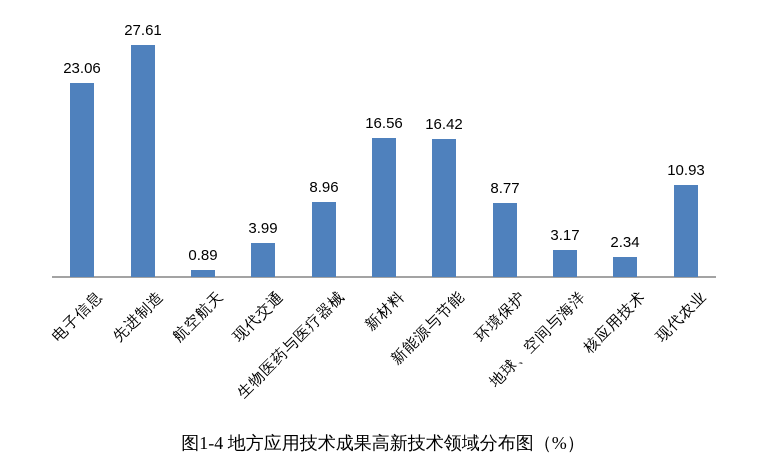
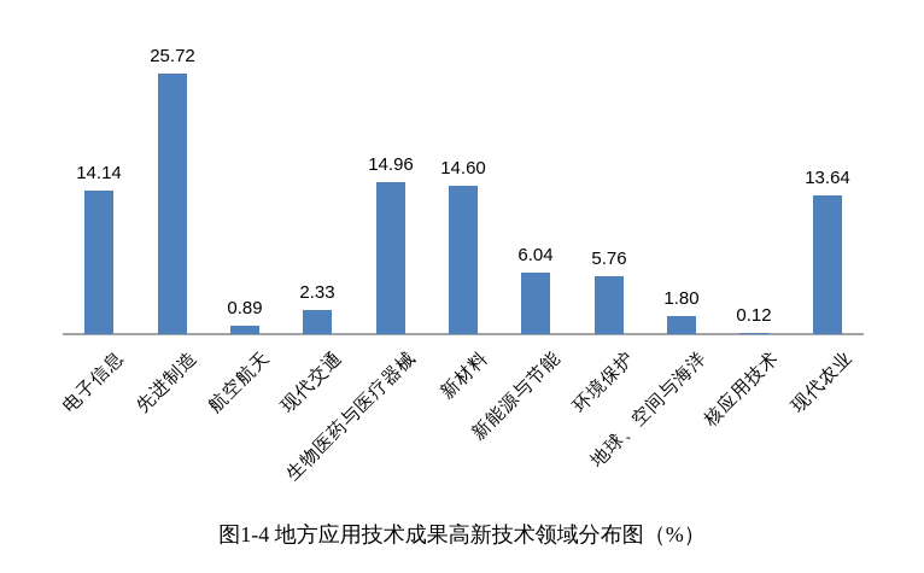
电子信息: 23.06 -> 14.14
先进制造: 27.61 -> 25.72
现代交通: 3.99 -> 2.33
生物医药与医疗器械: 8.96 -> 14.96
新材料: 16.56 -> 14.60
新能源与节能: 16.42 -> 6.04
环境保护: 8.77 -> 5.76
地球、空间与海洋: 3.17 -> 1.80
核应用技术: 2.34 -> 0.12
现代农业: 10.93 -> 13.64
